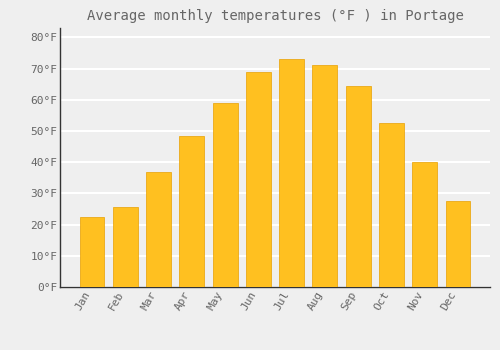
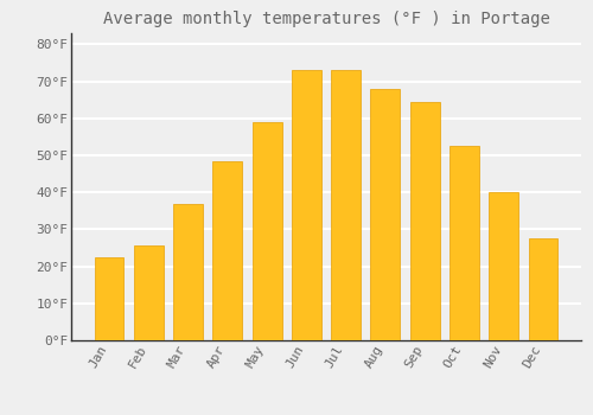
Jun: 69.0°F -> 73.0°F
Aug: 71.0°F -> 68.0°F
